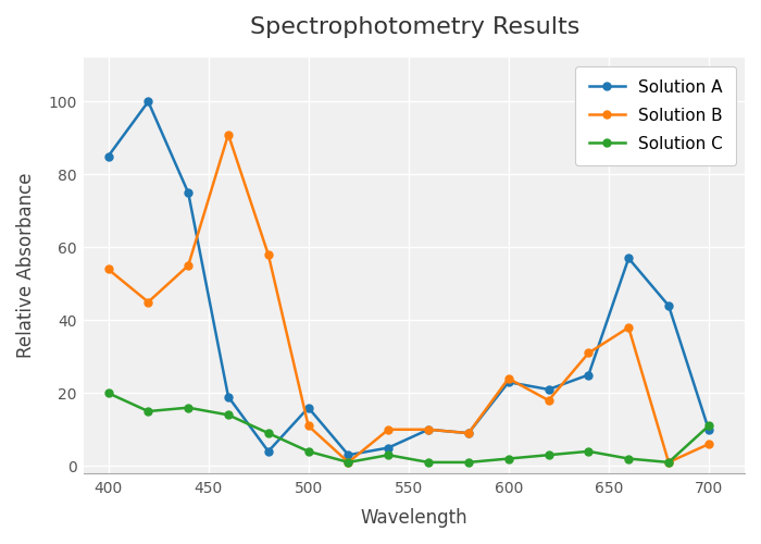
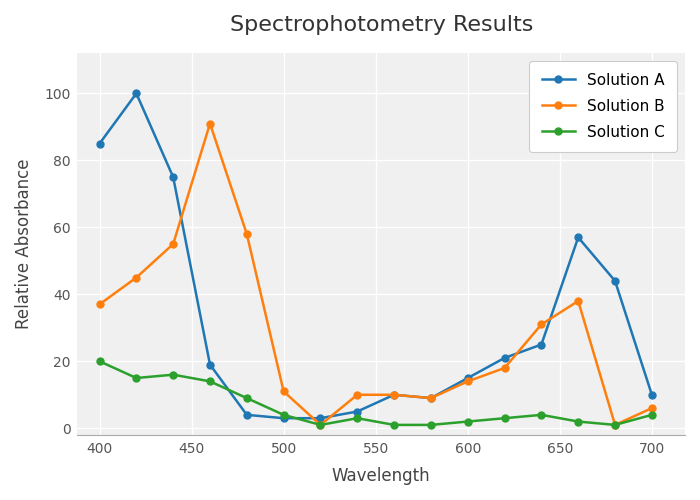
Solution B/400: 54 -> 37
Solution A/500: 16 -> 3
Solution A/600: 23 -> 15
Solution B/600: 24 -> 14
Solution C/700: 11 -> 4
